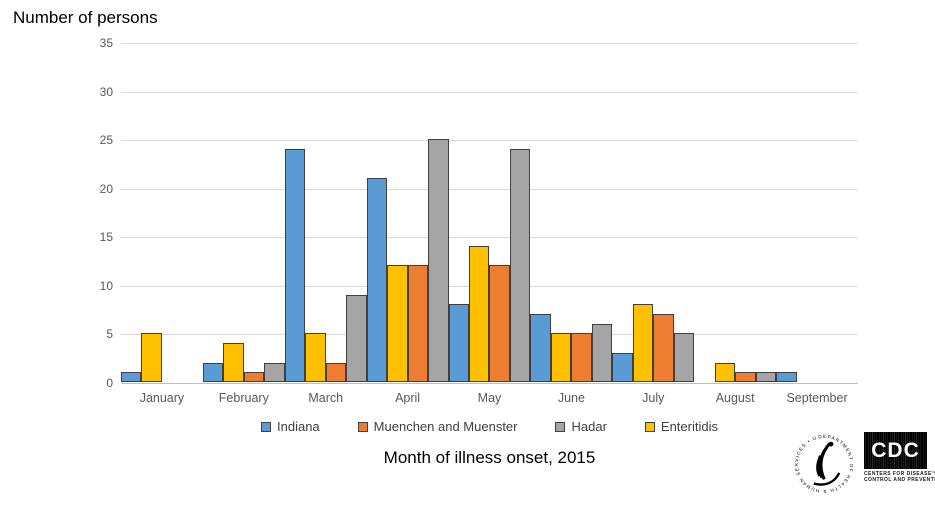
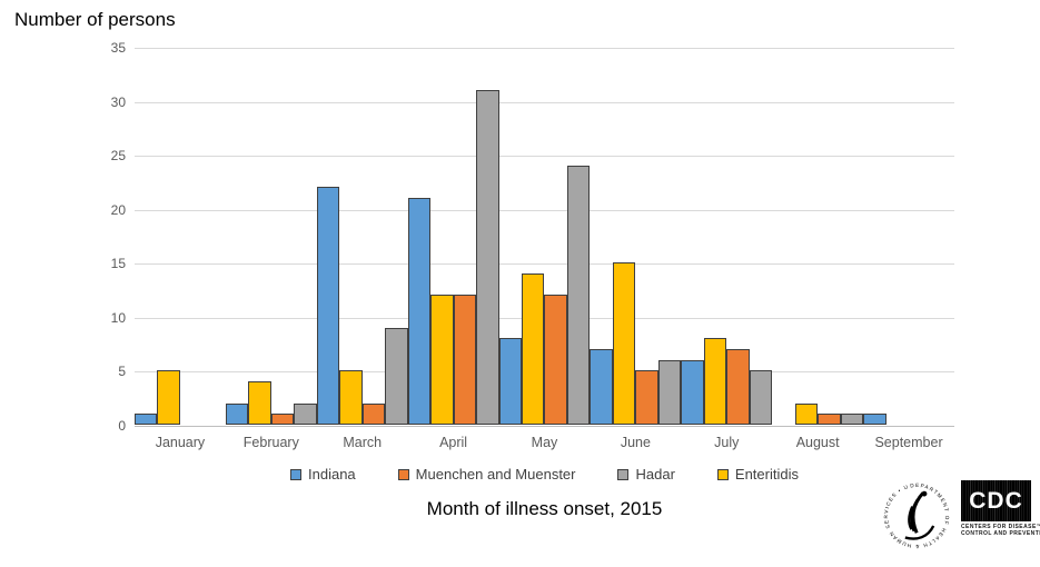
Indiana/March: 24 -> 22
Hadar/April: 25 -> 31
Enteritidis/June: 5 -> 15
Indiana/July: 3 -> 6
